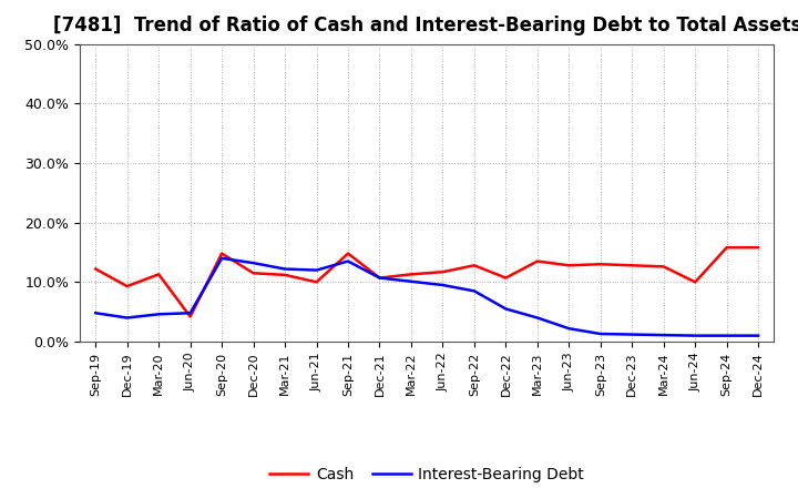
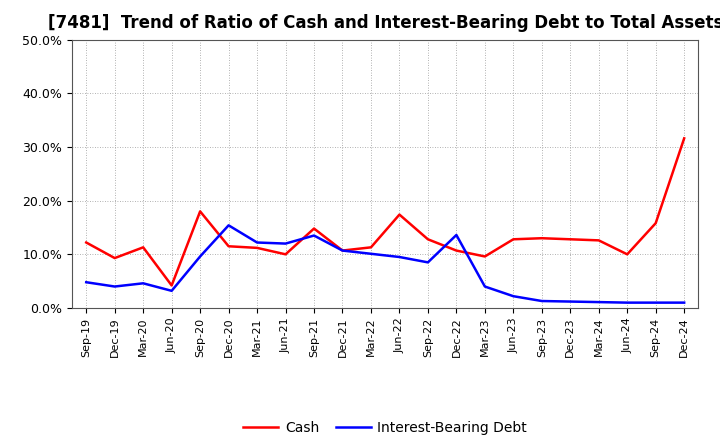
Interest-Bearing Debt/Jun-20: 4.8% -> 3.2%
Cash/Sep-20: 14.8% -> 18.0%
Interest-Bearing Debt/Sep-20: 14.0% -> 9.6%
Interest-Bearing Debt/Dec-20: 13.2% -> 15.4%
Cash/Jun-22: 11.7% -> 17.4%
Interest-Bearing Debt/Dec-22: 5.5% -> 13.6%
Cash/Mar-23: 13.5% -> 9.6%
Cash/Dec-24: 15.8% -> 31.6%
